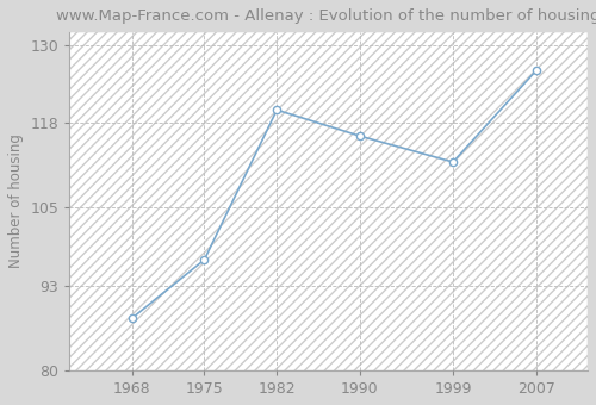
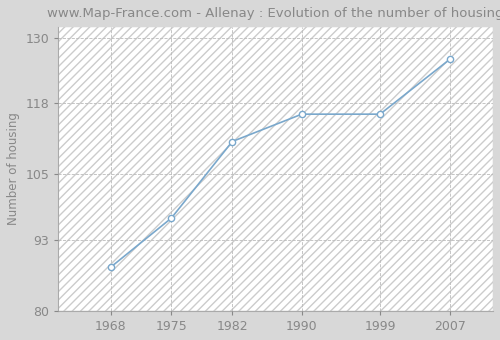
1982: 120 -> 111
1999: 112 -> 116
